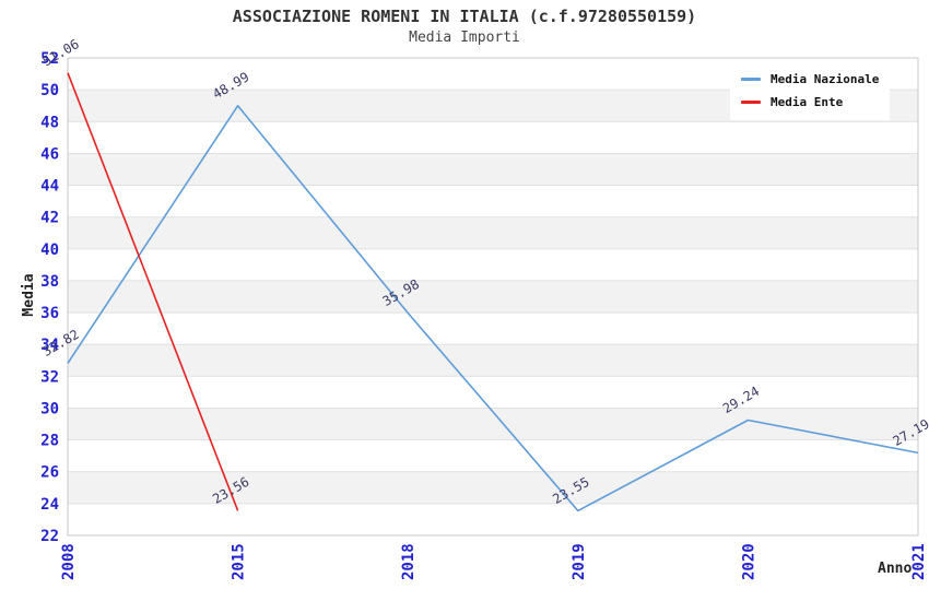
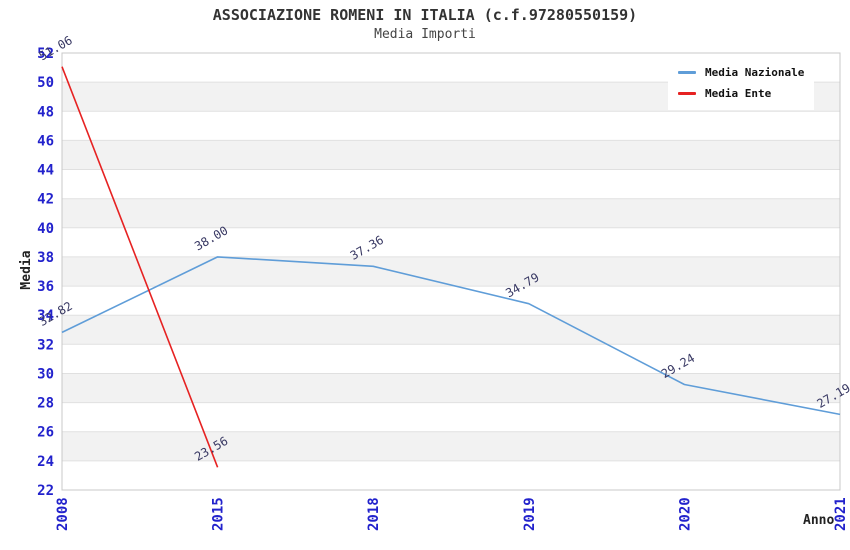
Media Nazionale/2015: 48.99 -> 38.00
Media Nazionale/2018: 35.98 -> 37.36
Media Nazionale/2019: 23.55 -> 34.79
